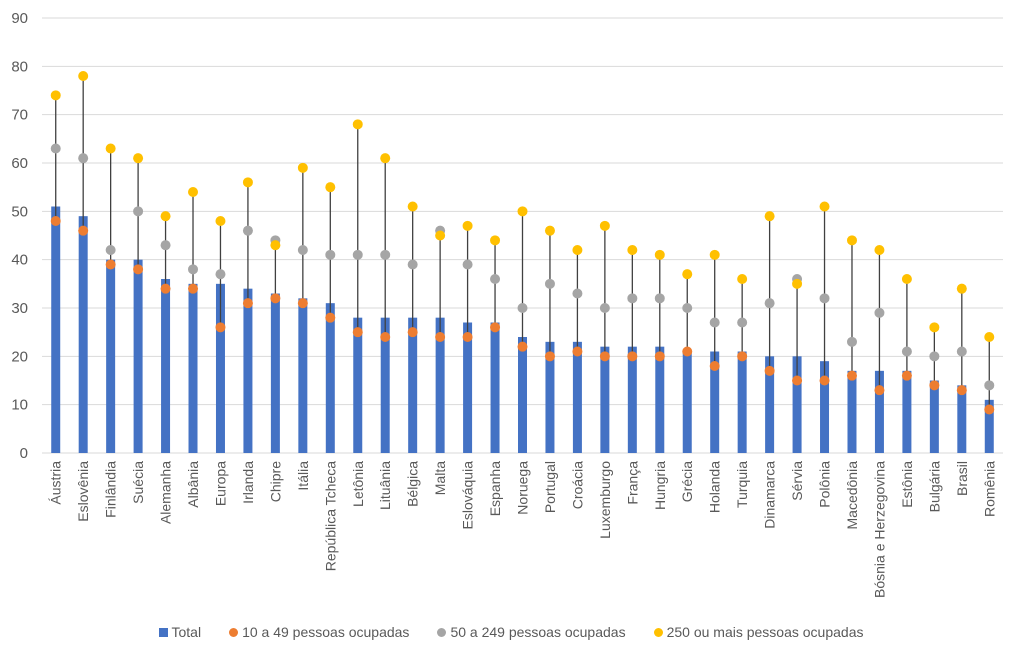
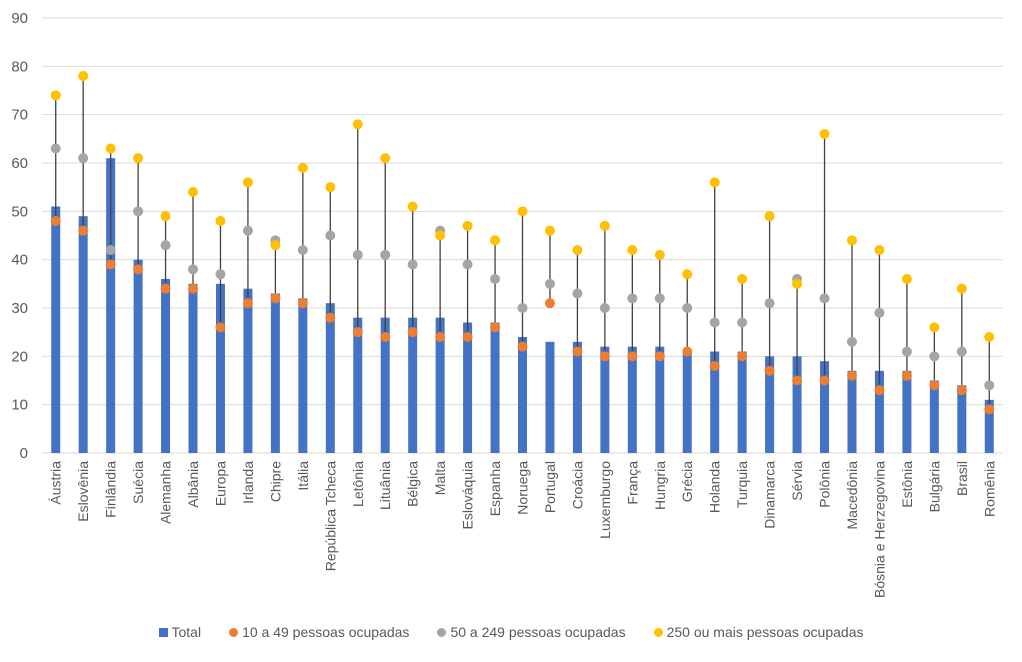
Total/Finlândia: 40 -> 61
50 a 249 pessoas ocupadas/República Tcheca: 41 -> 45
10 a 49 pessoas ocupadas/Portugal: 20 -> 31
250 ou mais pessoas ocupadas/Holanda: 41 -> 56
250 ou mais pessoas ocupadas/Polônia: 51 -> 66
